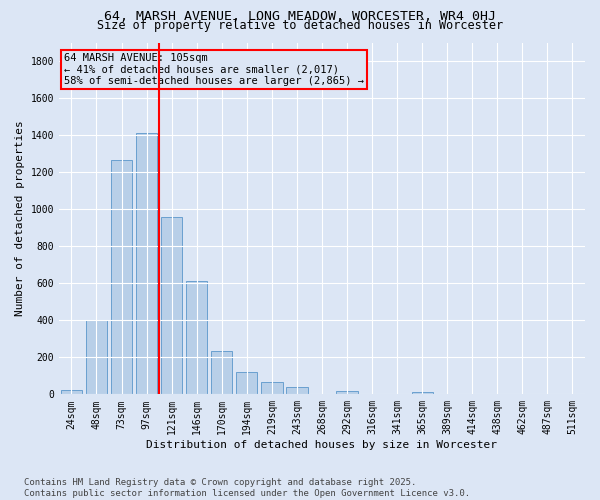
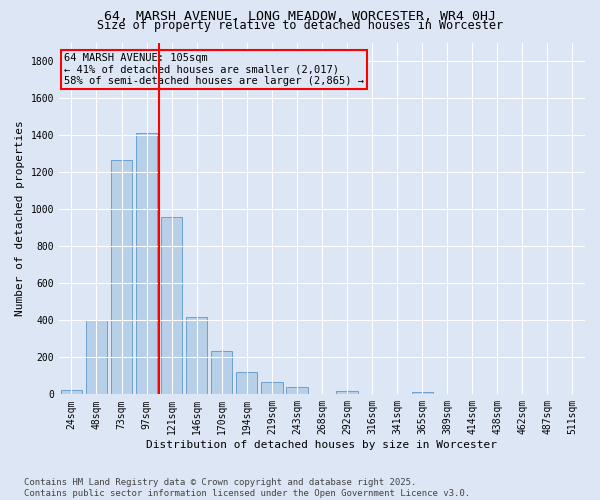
146sqm: 610 -> 420
